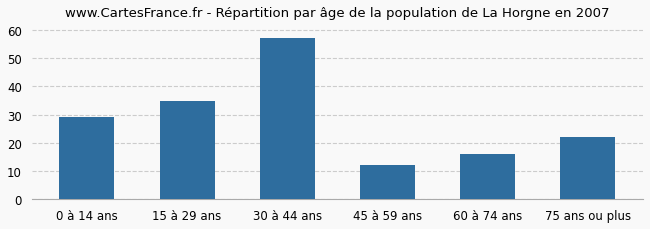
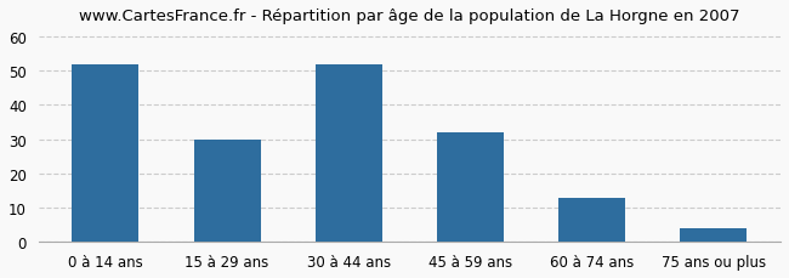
0 à 14 ans: 29 -> 52
15 à 29 ans: 35 -> 30
30 à 44 ans: 57 -> 52
45 à 59 ans: 12 -> 32
60 à 74 ans: 16 -> 13
75 ans ou plus: 22 -> 4
